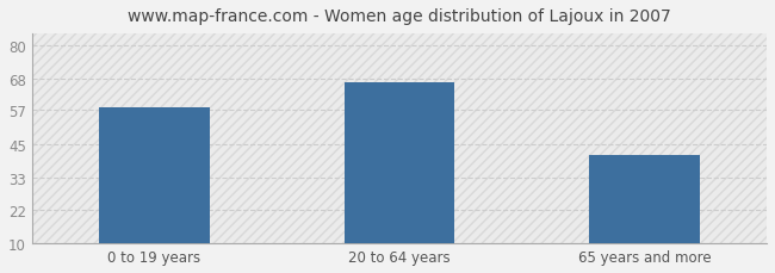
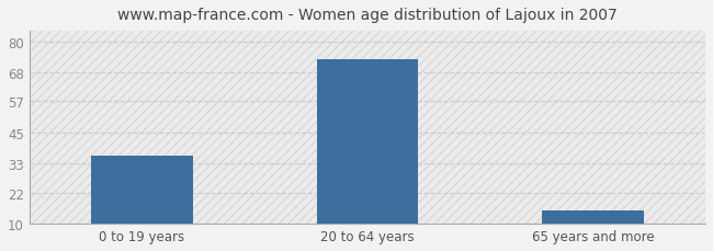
0 to 19 years: 58 -> 36
20 to 64 years: 67 -> 73
65 years and more: 41 -> 15
